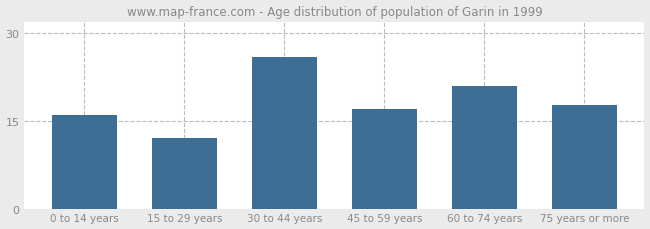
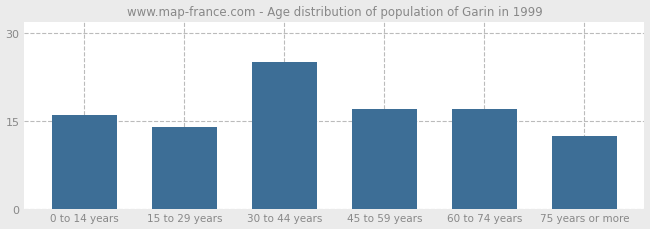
15 to 29 years: 12.0 -> 14.0
30 to 44 years: 26.0 -> 25.0
60 to 74 years: 21.0 -> 17.0
75 years or more: 17.8 -> 12.5
